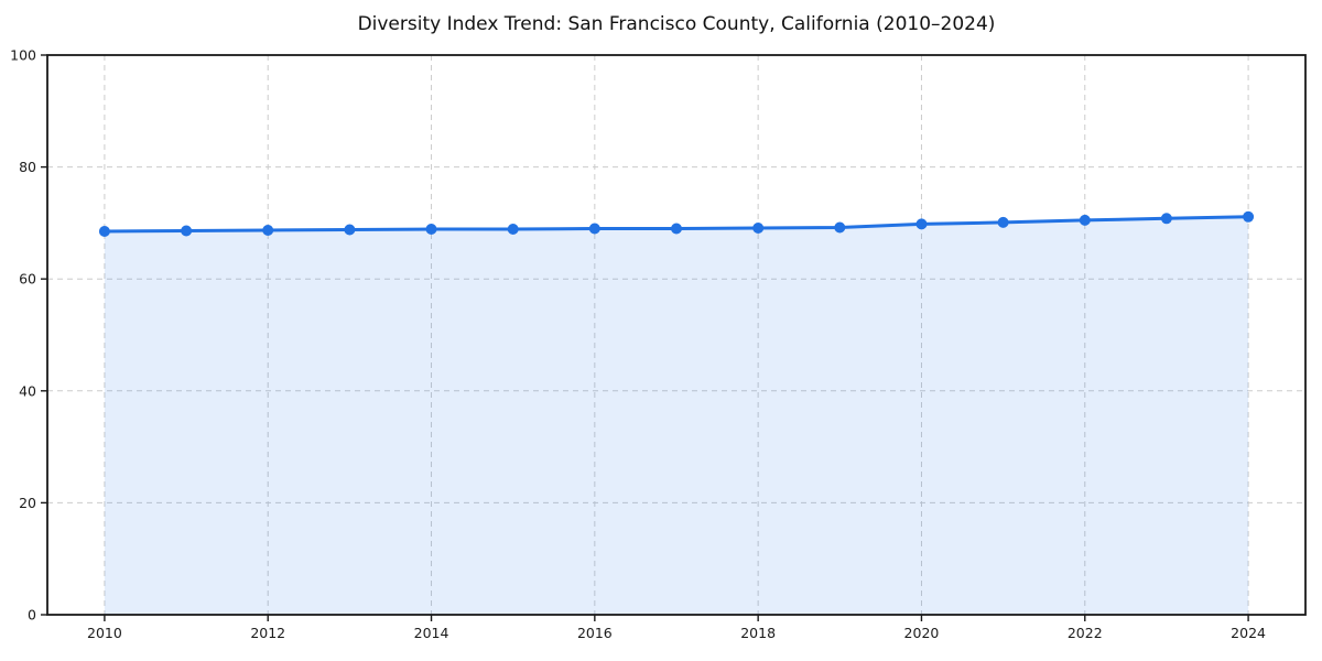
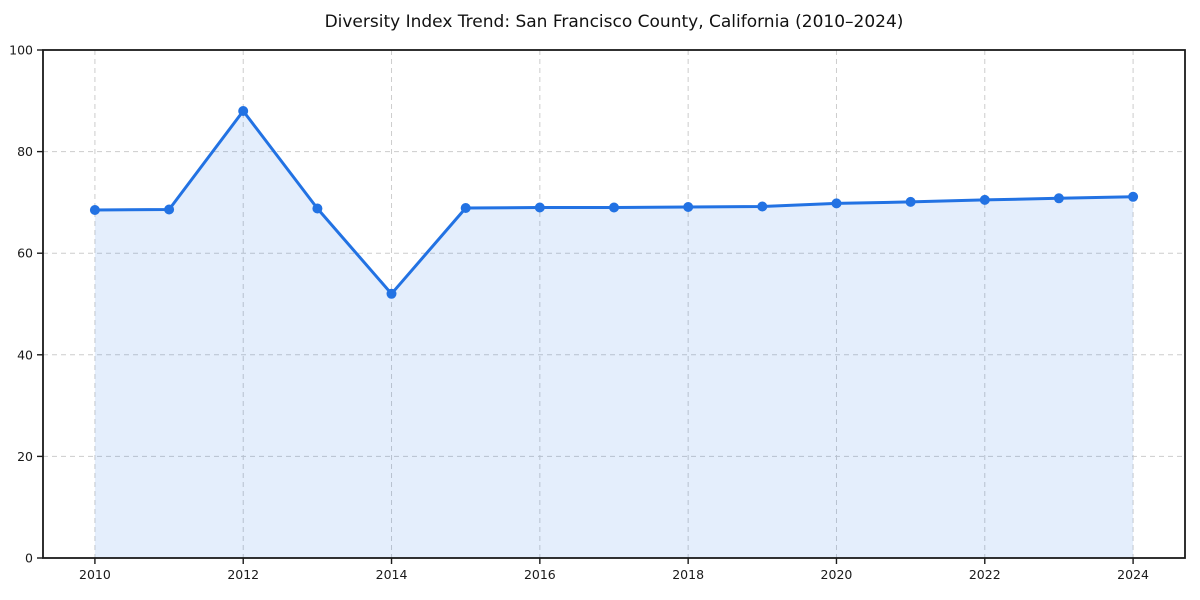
2012: 69 -> 88
2014: 69 -> 52
